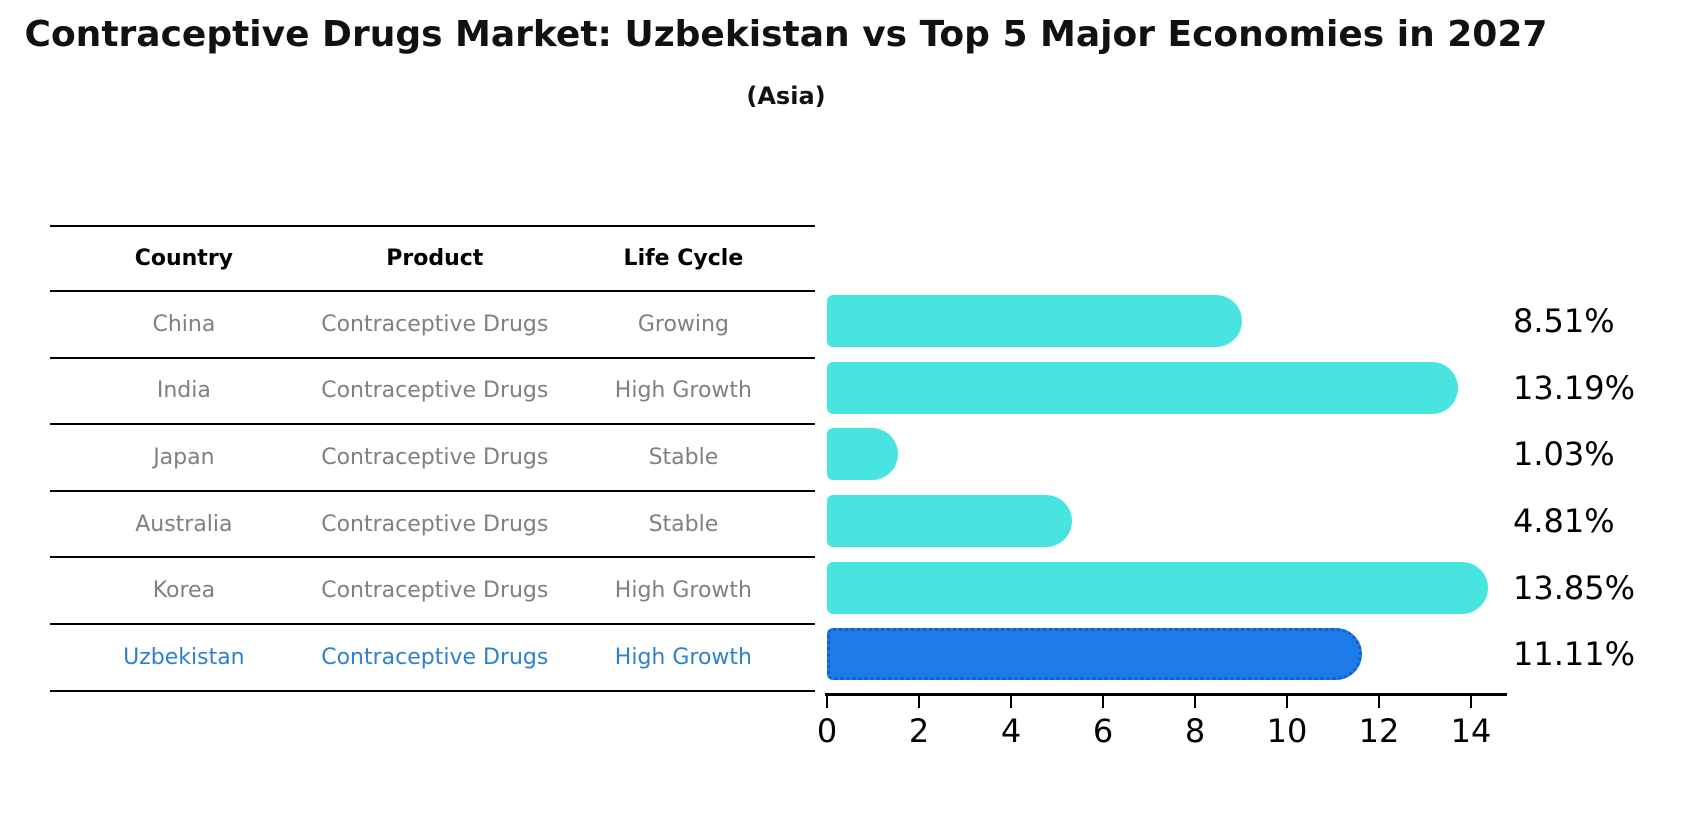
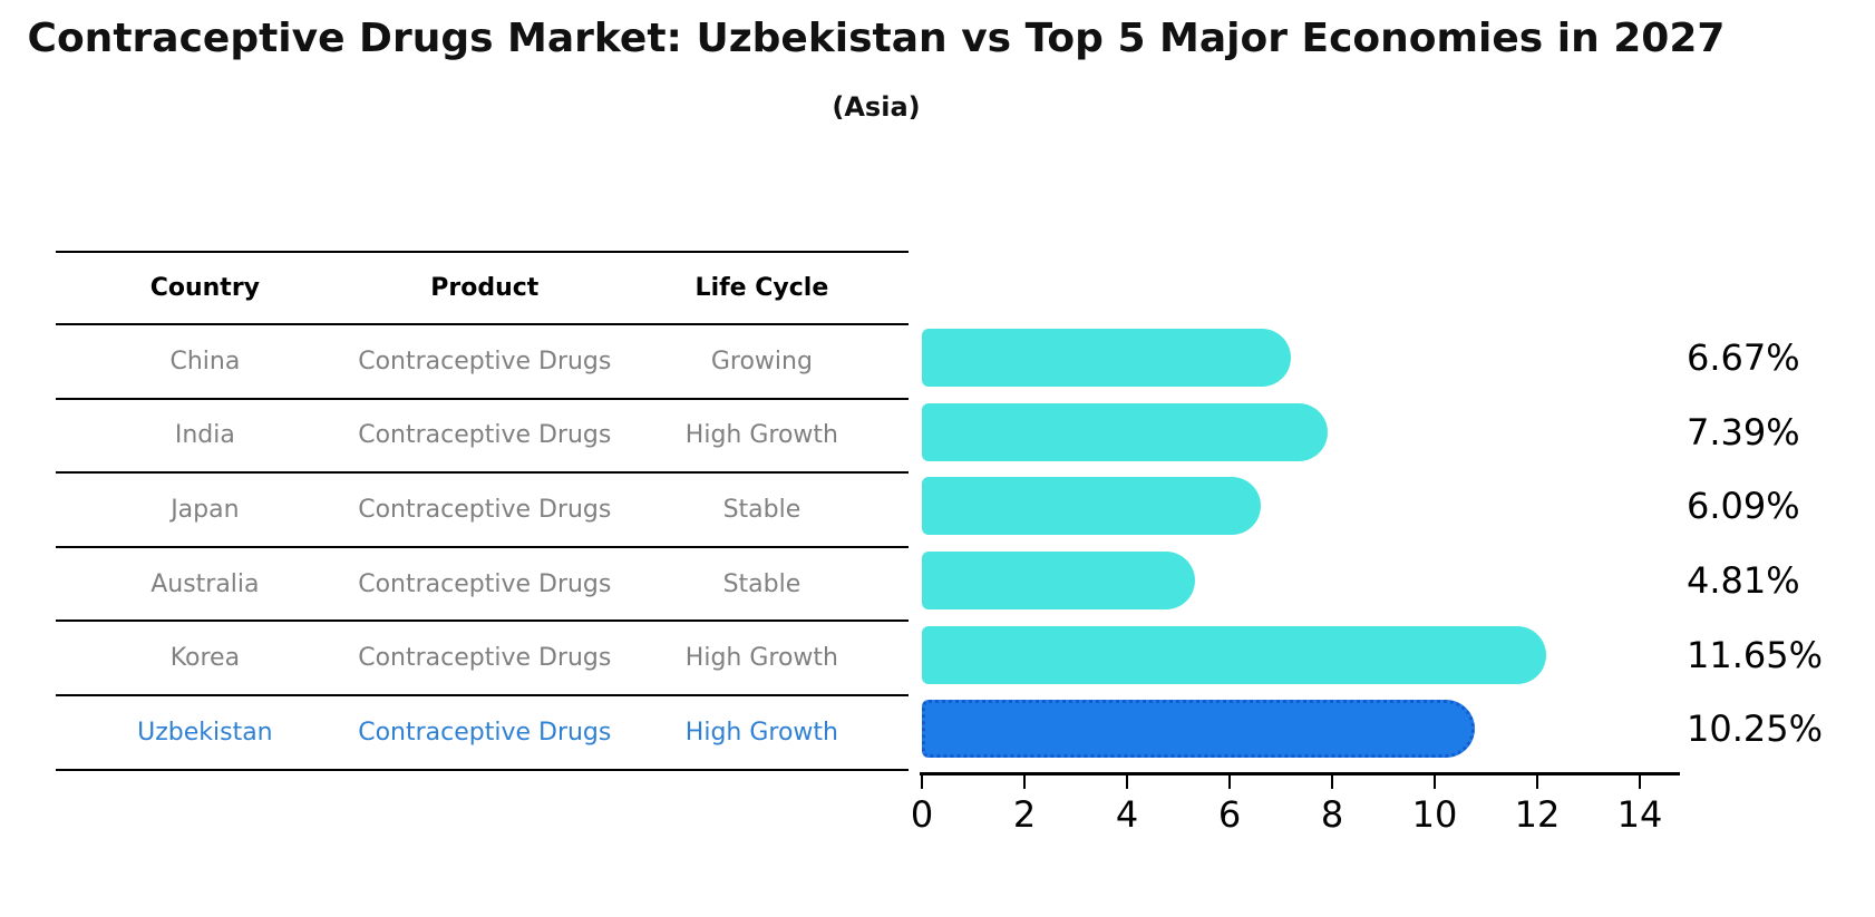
China: 8.51% -> 6.67%
India: 13.19% -> 7.39%
Japan: 1.03% -> 6.09%
Korea: 13.85% -> 11.65%
Uzbekistan: 11.11% -> 10.25%
